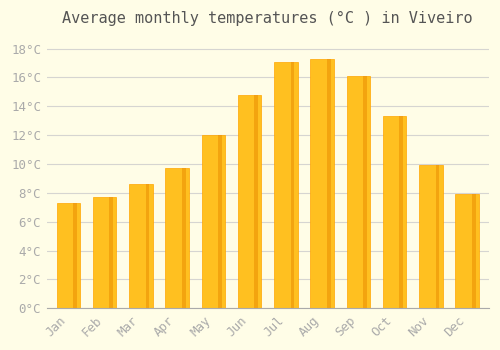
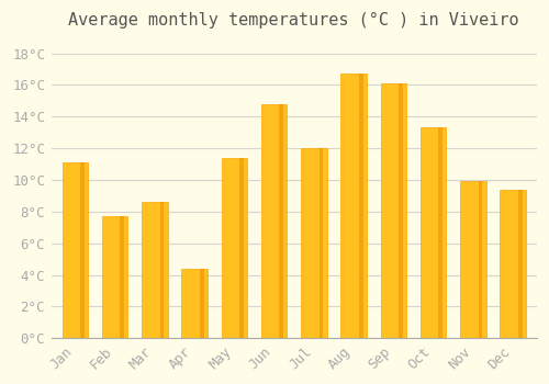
Jan: 7.3°C -> 11.1°C
Apr: 9.7°C -> 4.4°C
May: 12.0°C -> 11.4°C
Jul: 17.1°C -> 12.0°C
Aug: 17.3°C -> 16.7°C
Dec: 7.9°C -> 9.4°C
